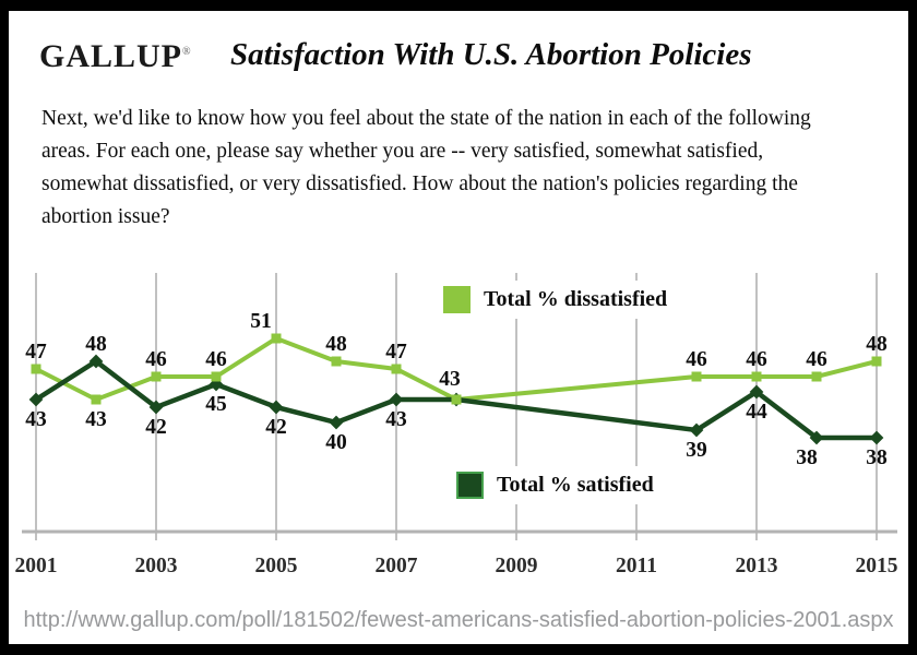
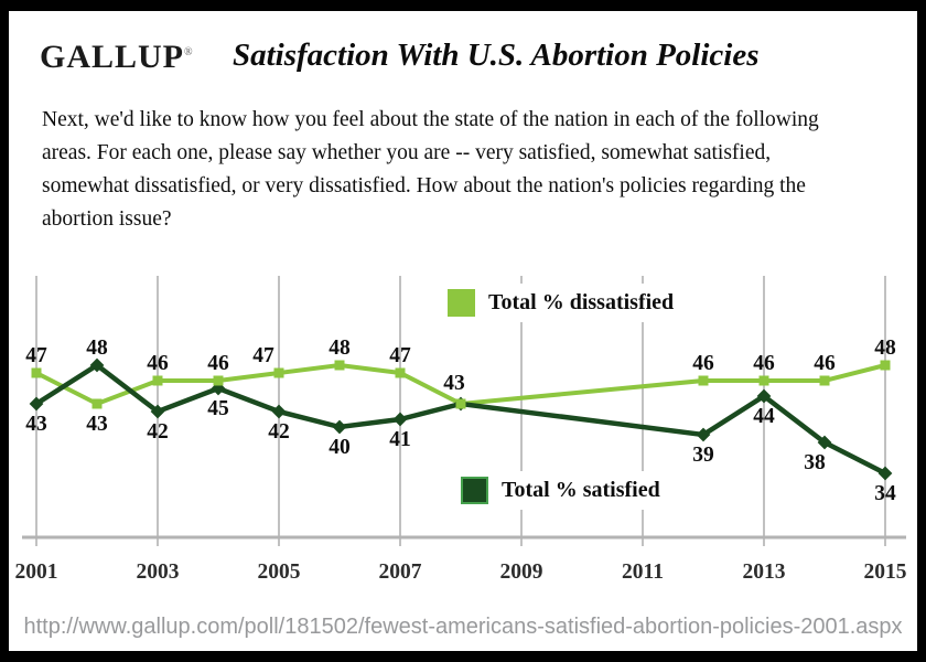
Total % dissatisfied/2005: 51 -> 47
Total % satisfied/2007: 43 -> 41
Total % satisfied/2015: 38 -> 34
